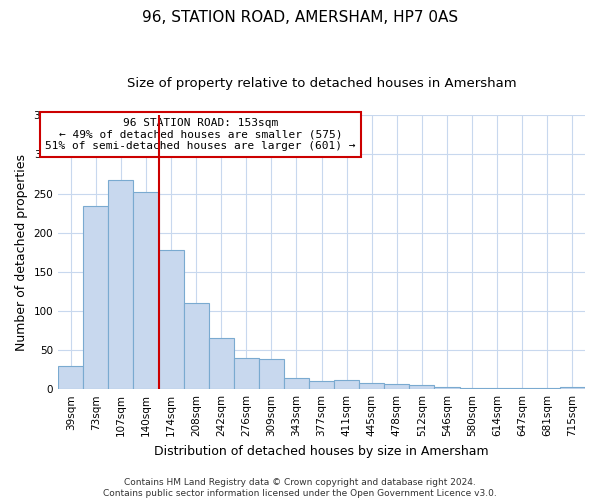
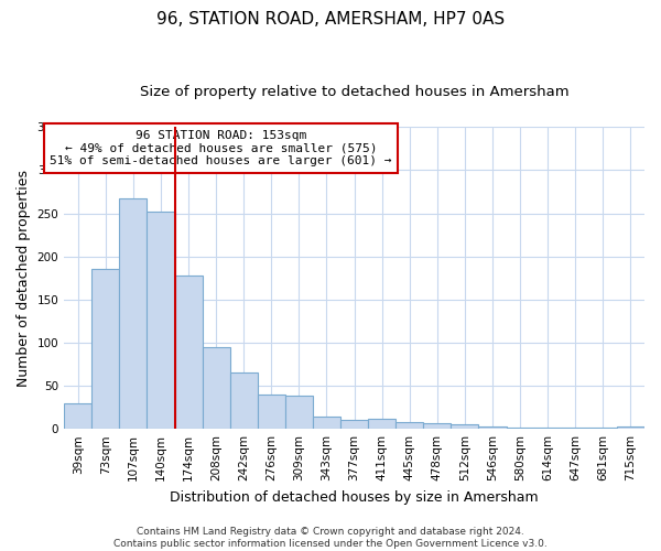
73sqm: 234 -> 186
208sqm: 110 -> 95
